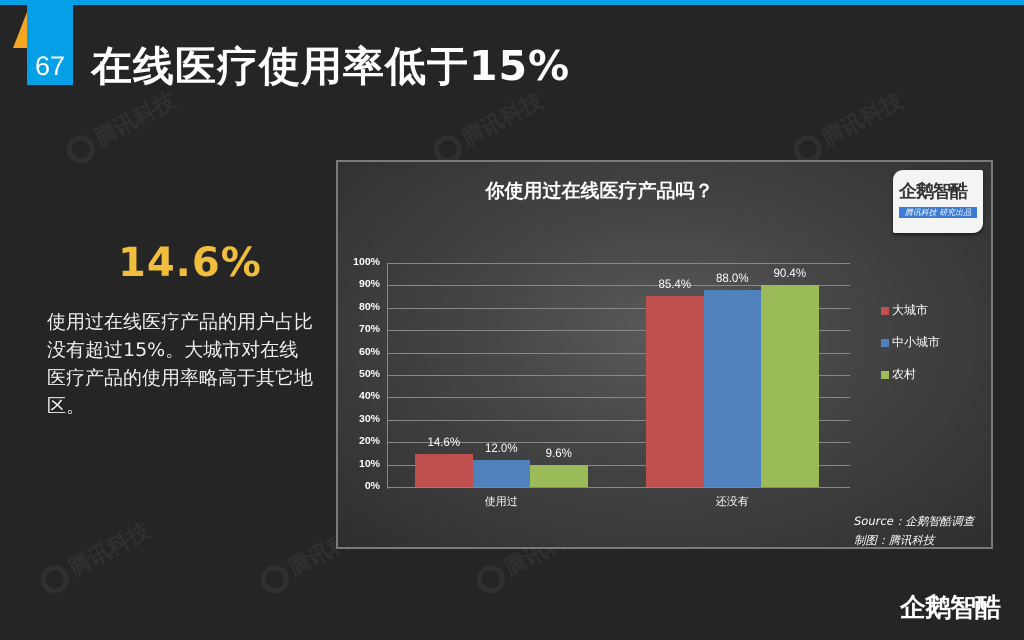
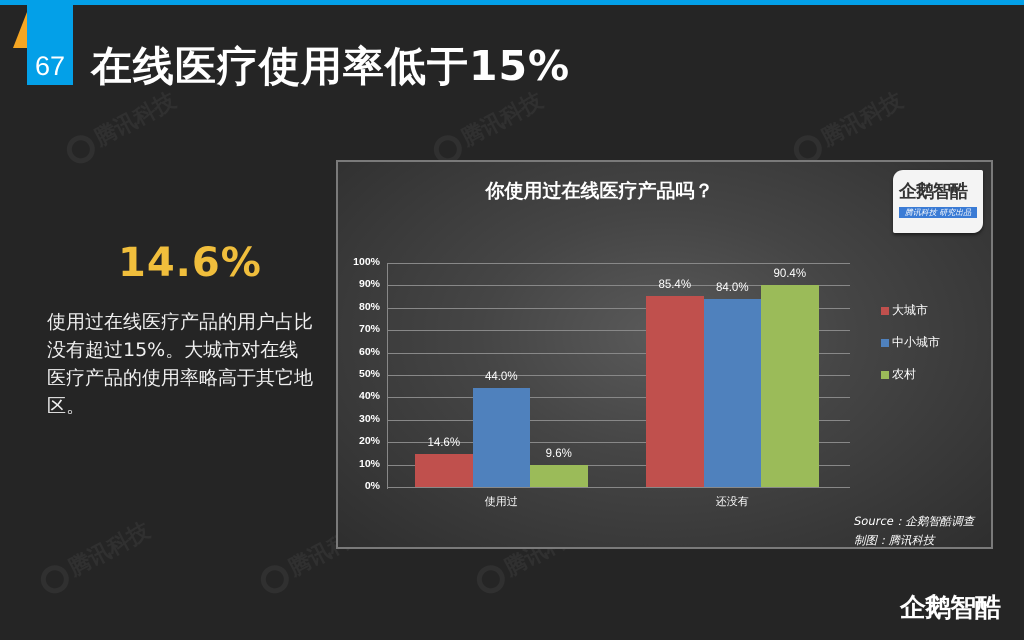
中小城市/使用过: 12.0% -> 44.0%
中小城市/还没有: 88.0% -> 84.0%
